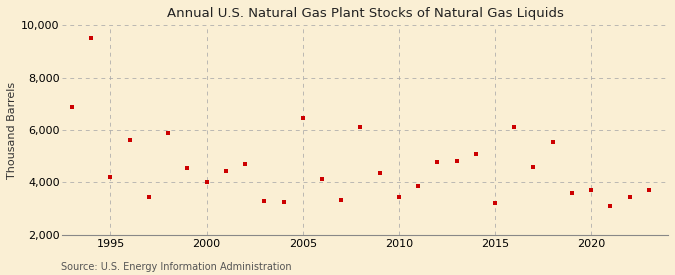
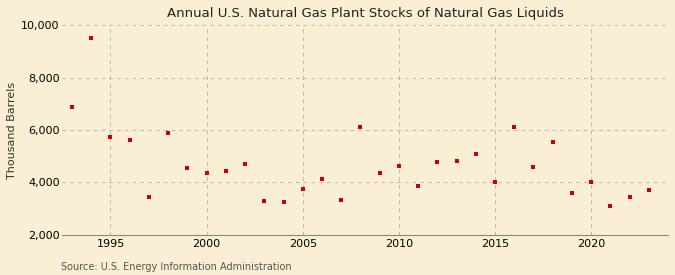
1995: 4,200 -> 5,720
2000: 4,000 -> 4,370
2005: 6,450 -> 3,760
2010: 3,450 -> 4,620
2015: 3,200 -> 4,020
2020: 3,700 -> 4,000
